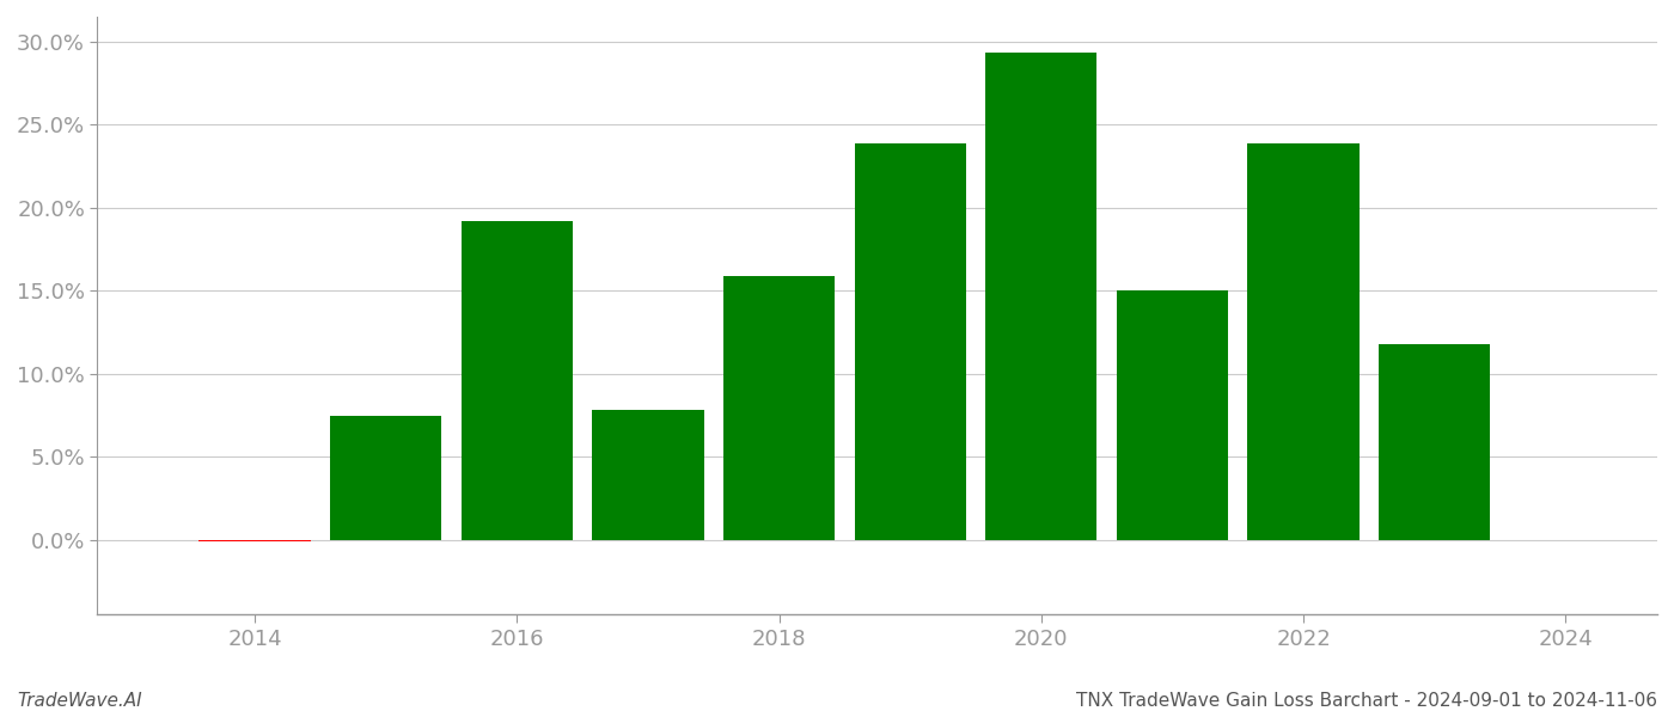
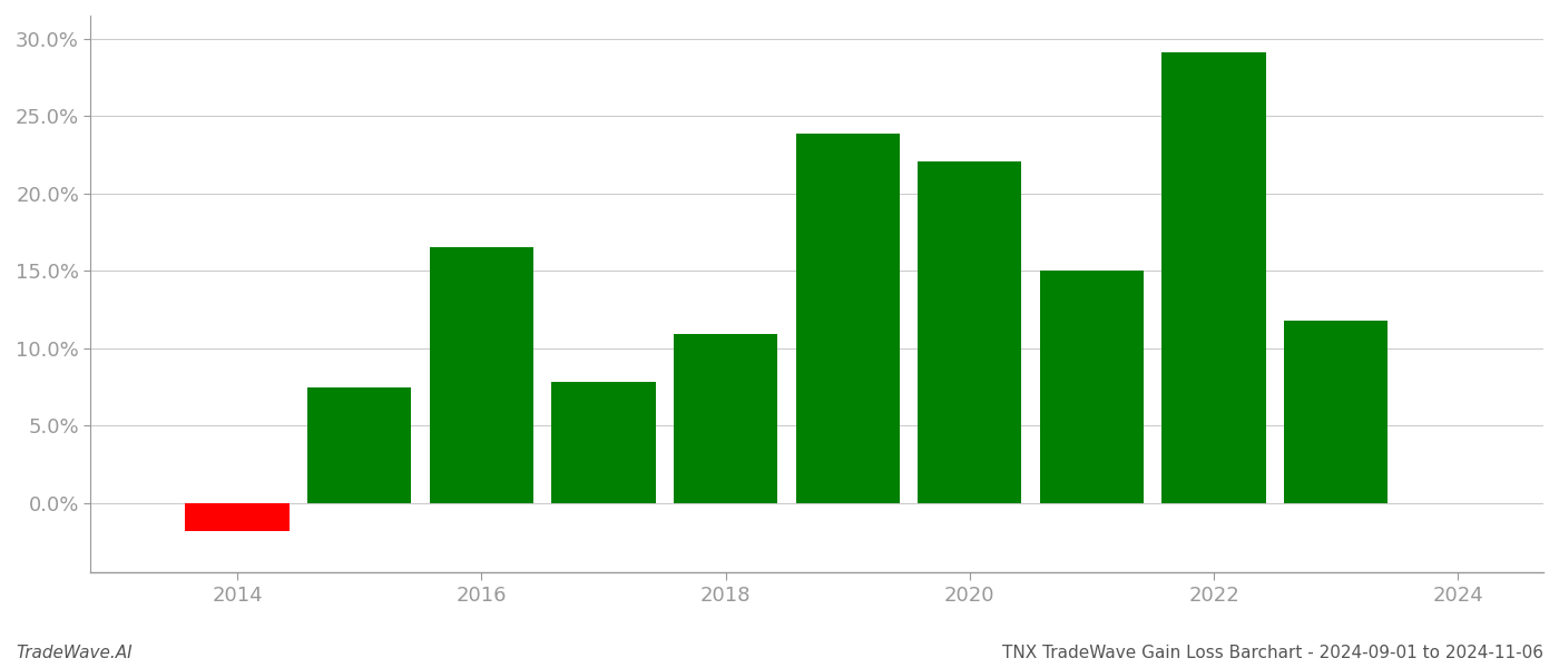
2014: -0.1% -> -1.8%
2016: 19.2% -> 16.5%
2018: 15.9% -> 10.9%
2020: 29.3% -> 22.1%
2022: 23.9% -> 29.1%
